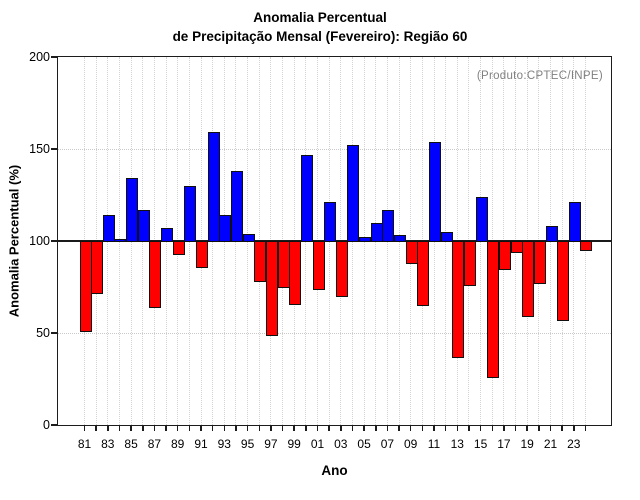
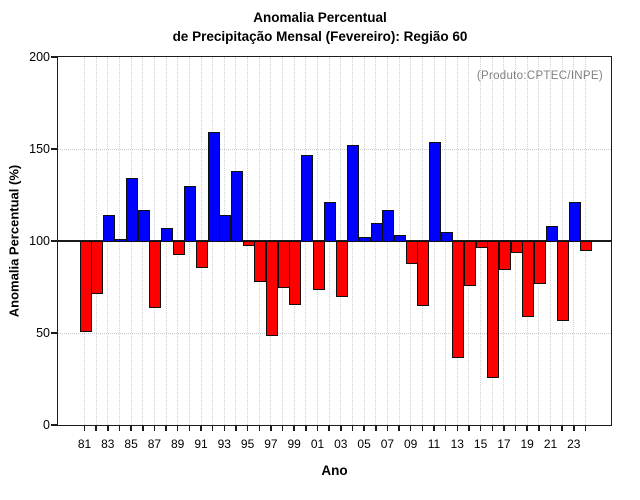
95: 104 -> 98
15: 124 -> 97
